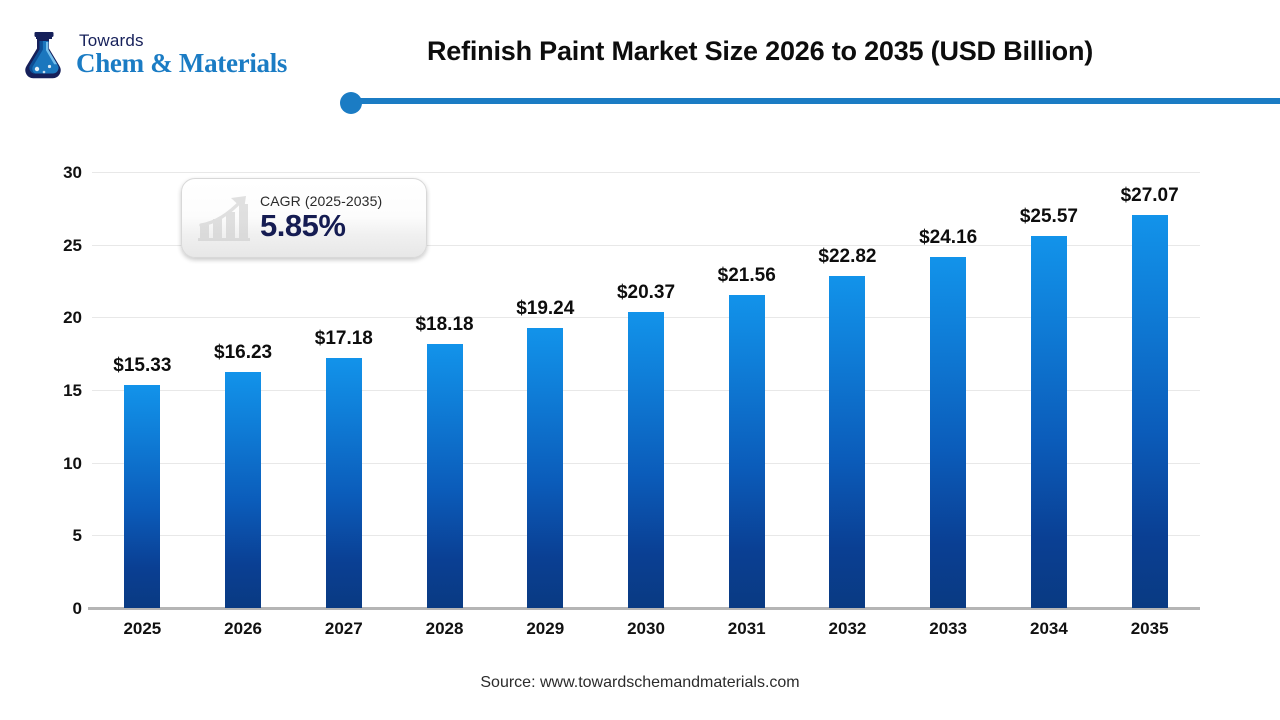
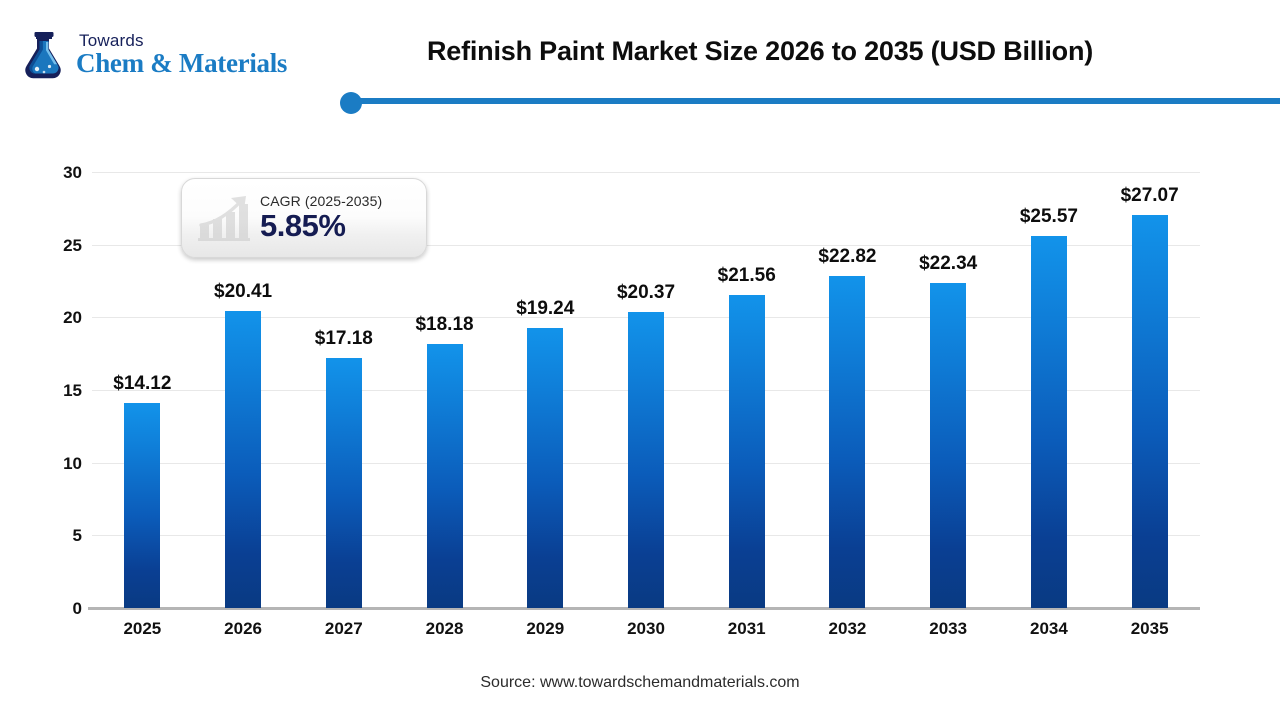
2025: $15.33 -> $14.12
2026: $16.23 -> $20.41
2033: $24.16 -> $22.34
